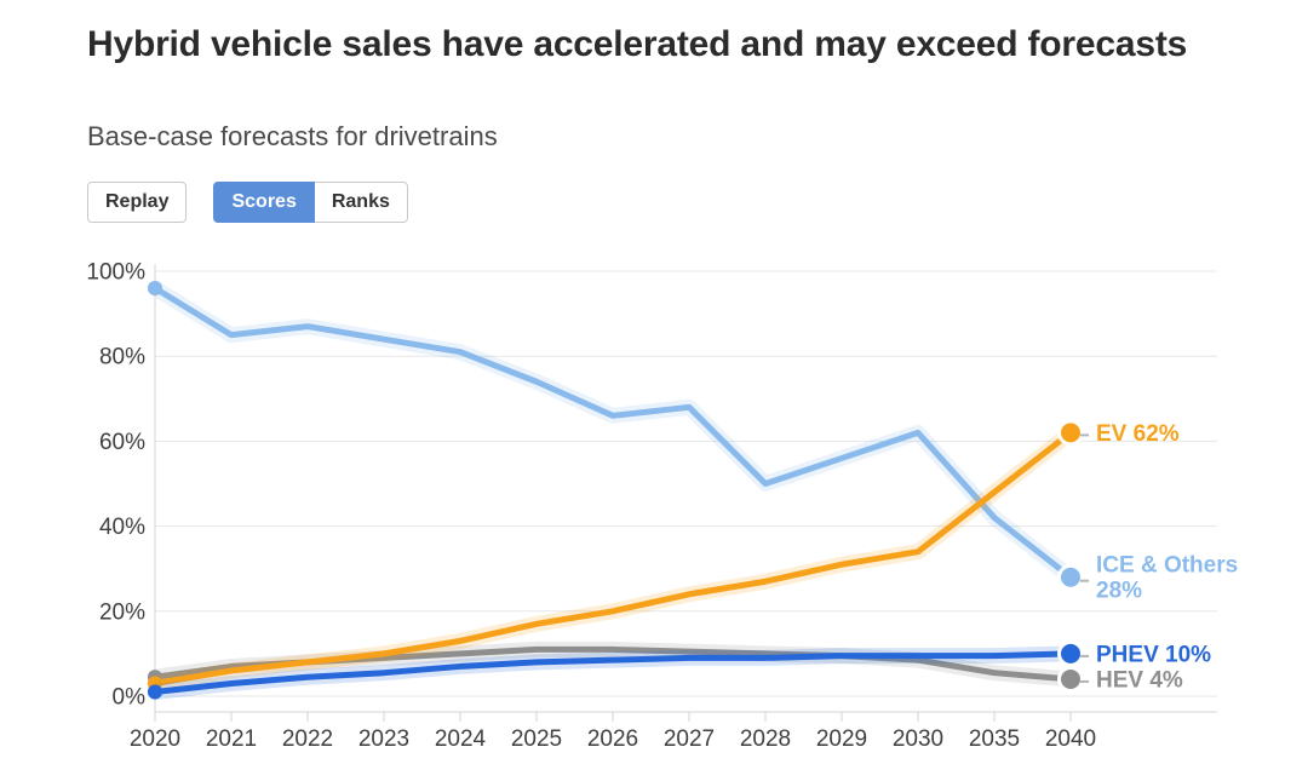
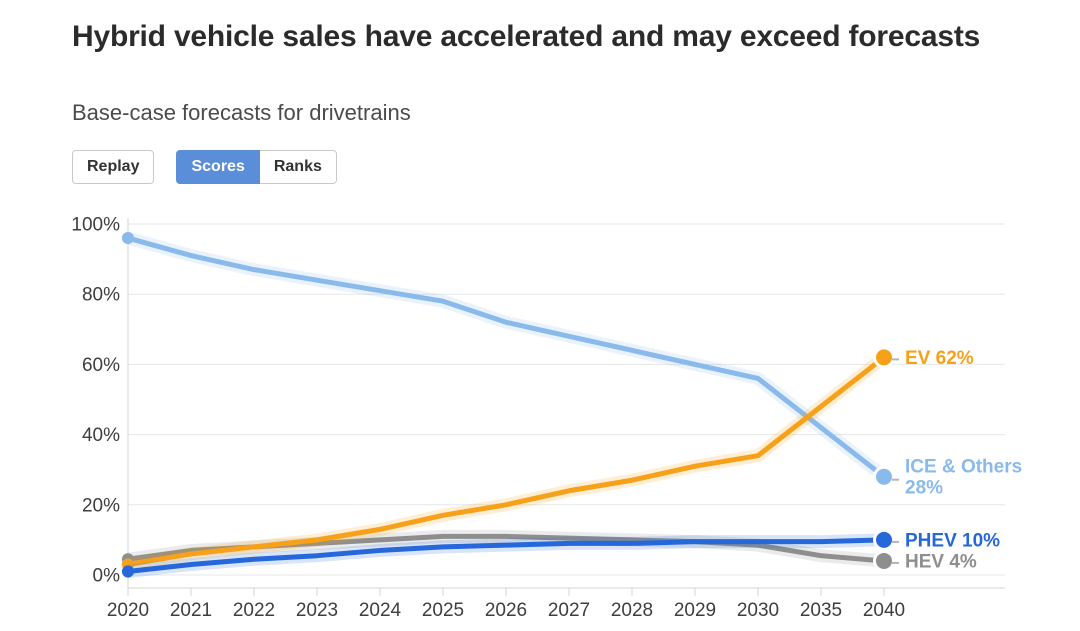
ICE & Others/2021: 85% -> 91%
ICE & Others/2025: 74% -> 78%
ICE & Others/2026: 66% -> 72%
ICE & Others/2028: 50% -> 64%
ICE & Others/2029: 56% -> 60%
ICE & Others/2030: 62% -> 56%
